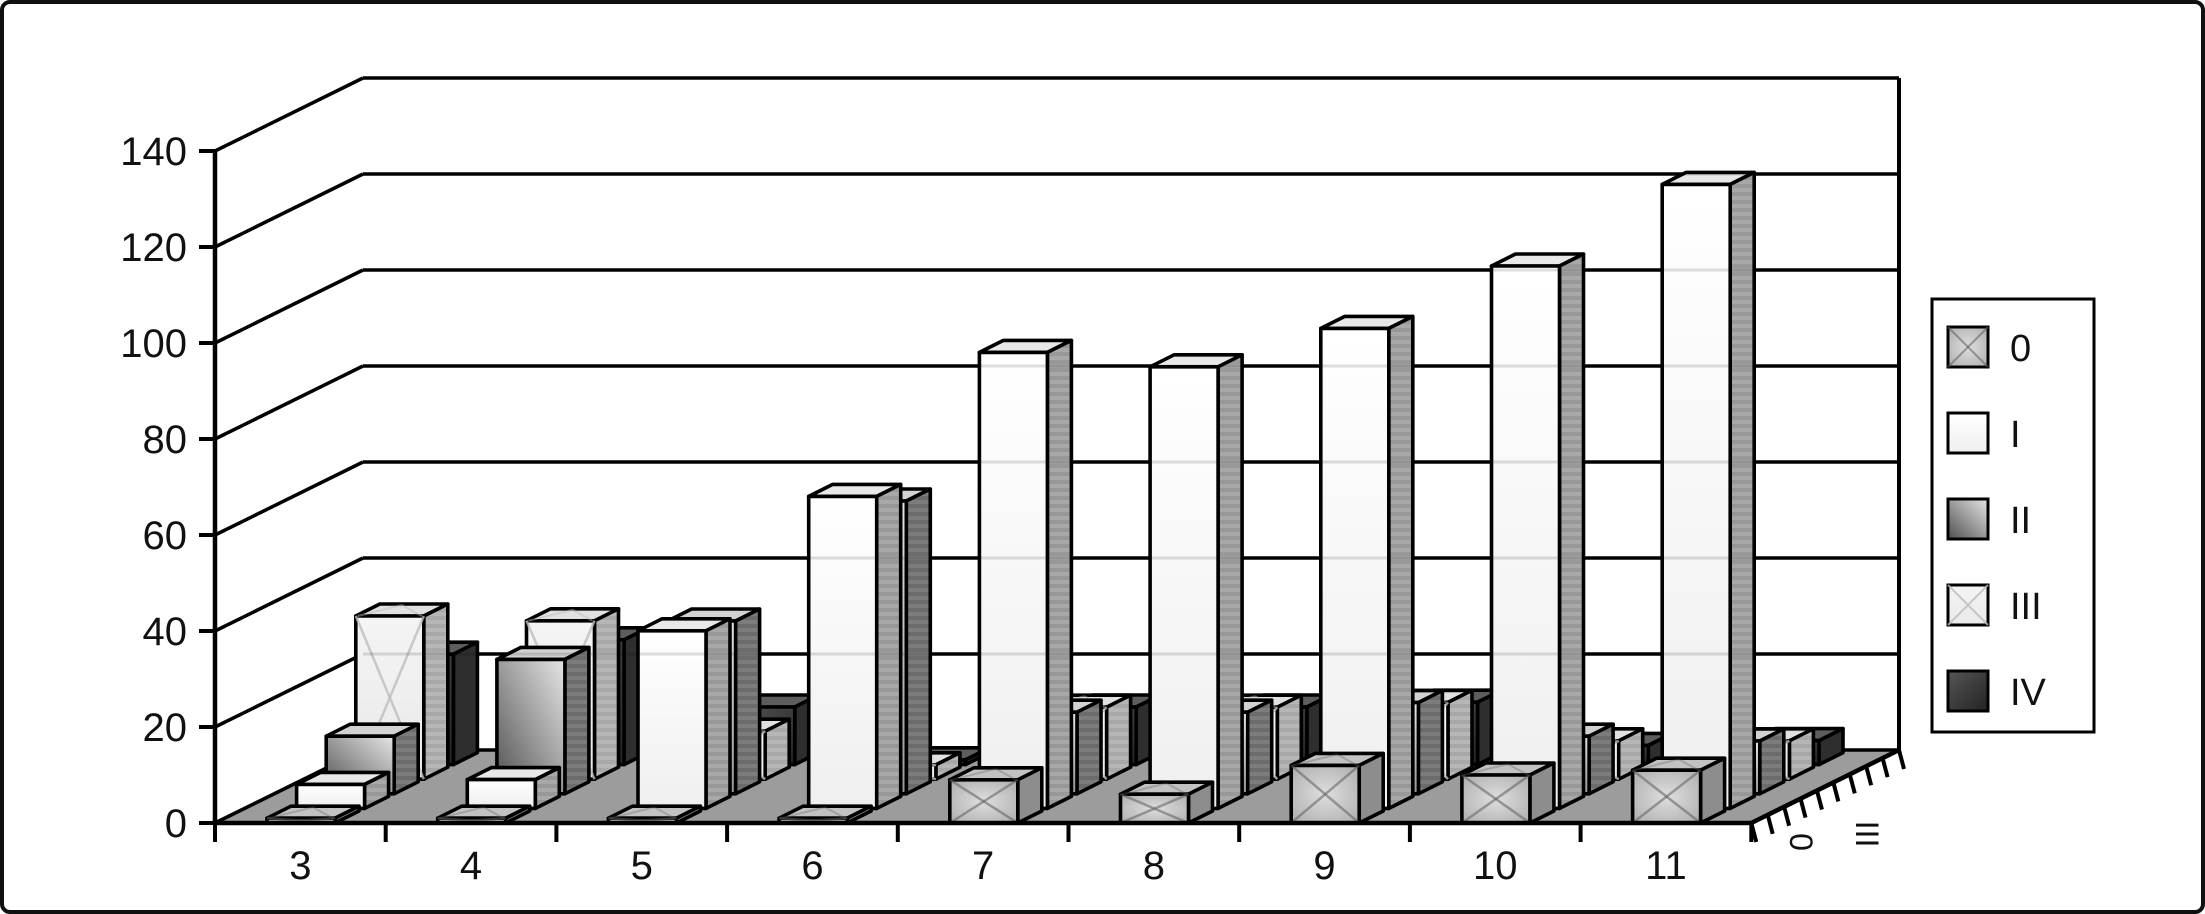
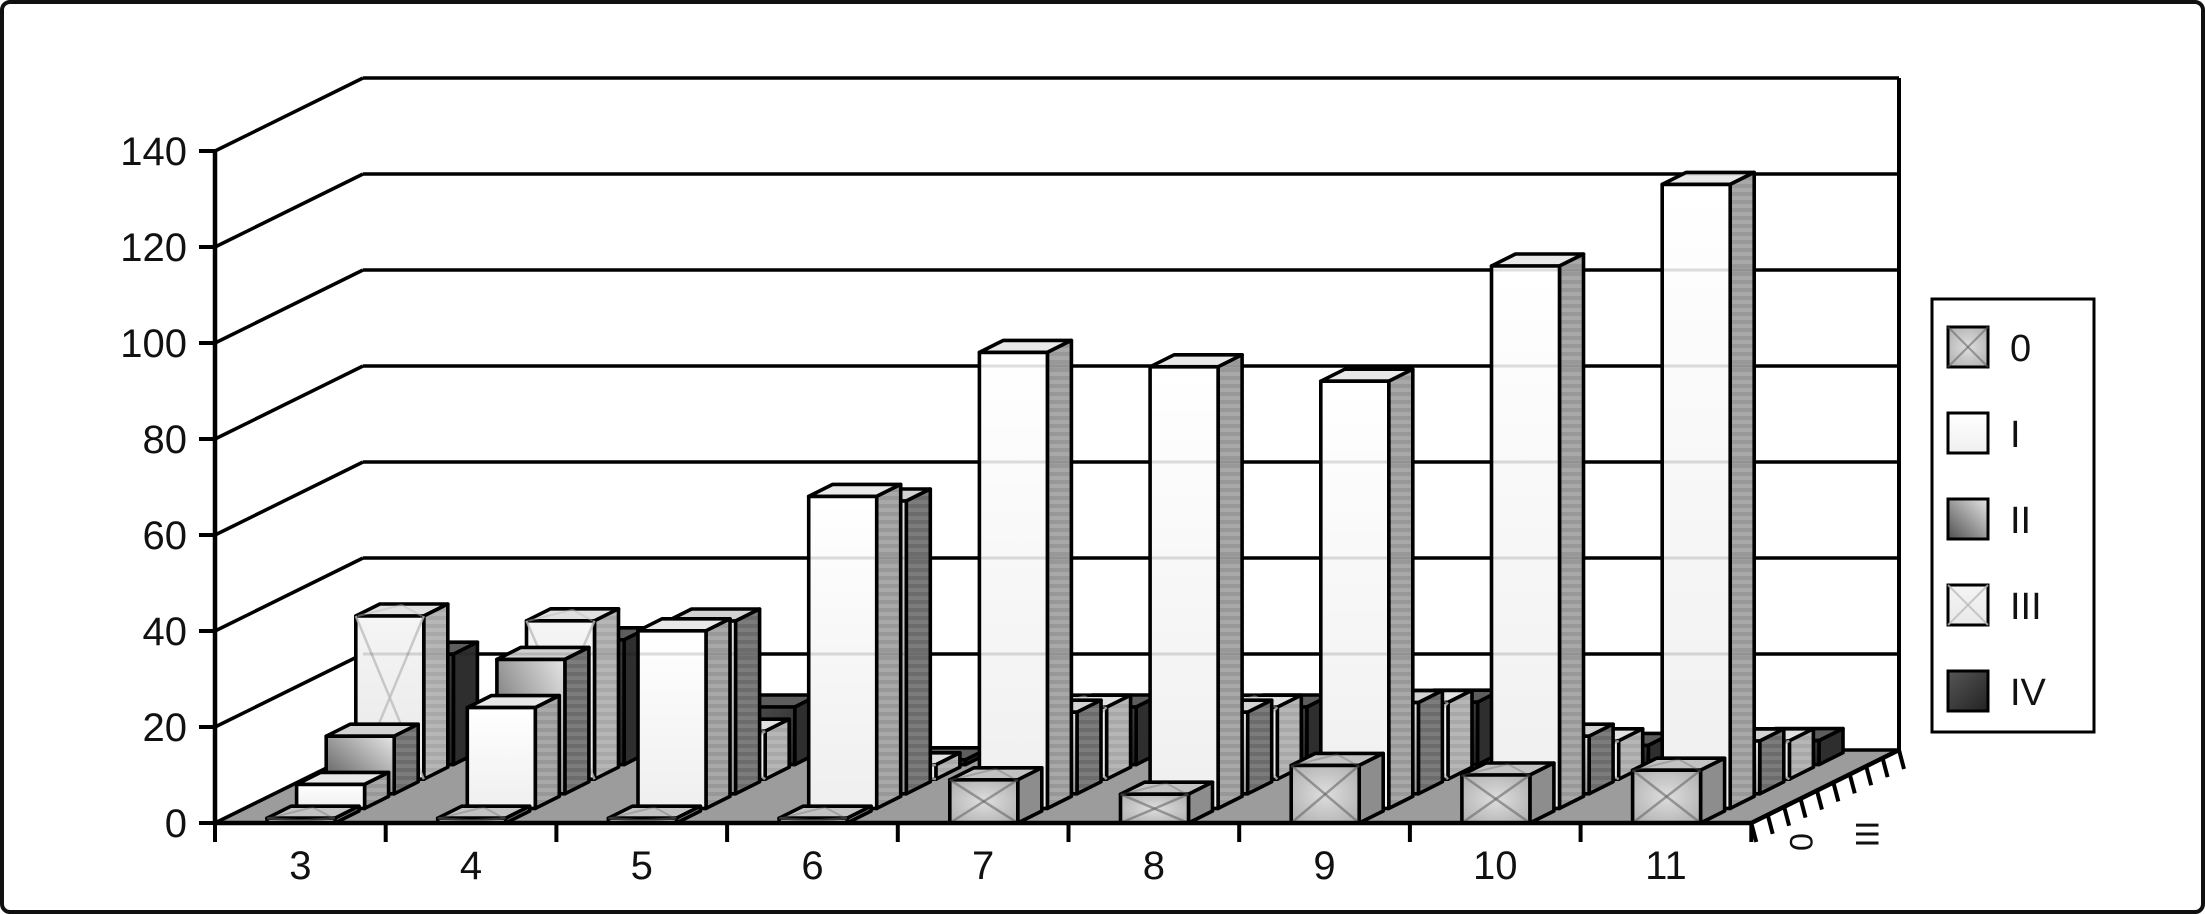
I/4: 6 -> 21
I/9: 100 -> 89
